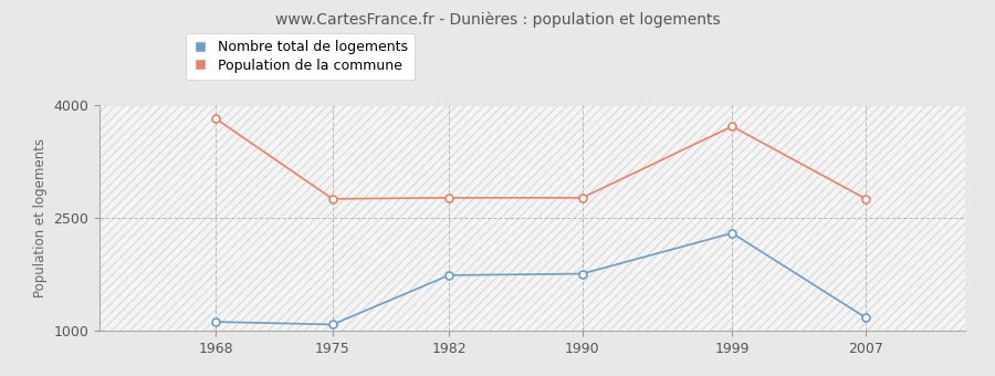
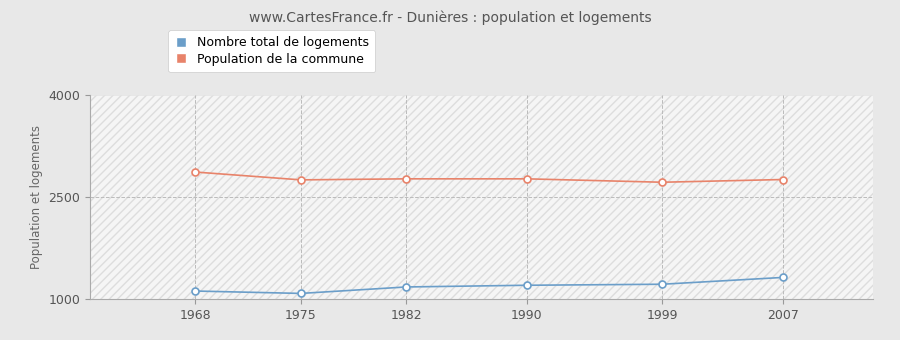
Population de la commune/1968: 3820 -> 2870
Nombre total de logements/1982: 1740 -> 1180
Nombre total de logements/1990: 1760 -> 1200
Nombre total de logements/1999: 2300 -> 1220
Population de la commune/1999: 3720 -> 2720
Nombre total de logements/2007: 1180 -> 1320
